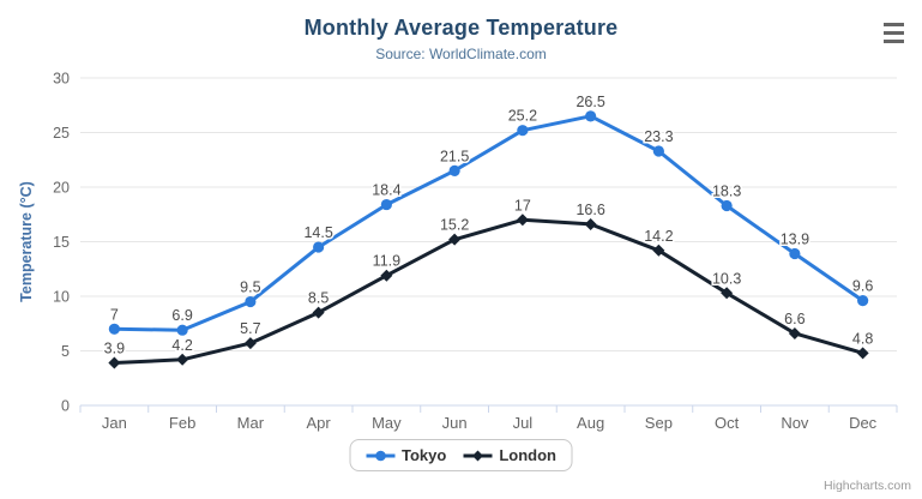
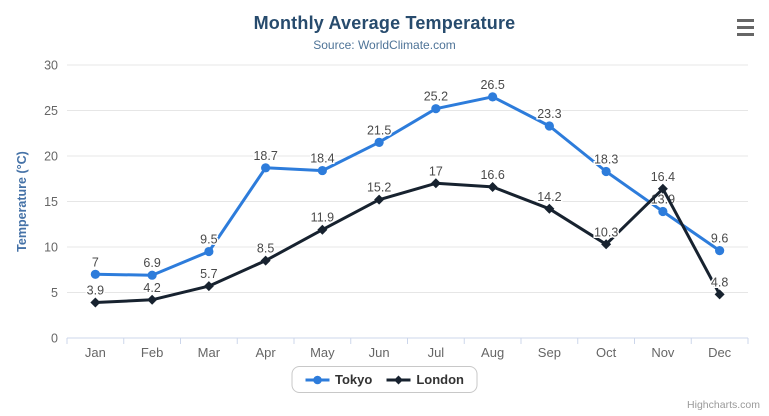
Tokyo/Apr: 14.5 -> 18.7
London/Nov: 6.6 -> 16.4
